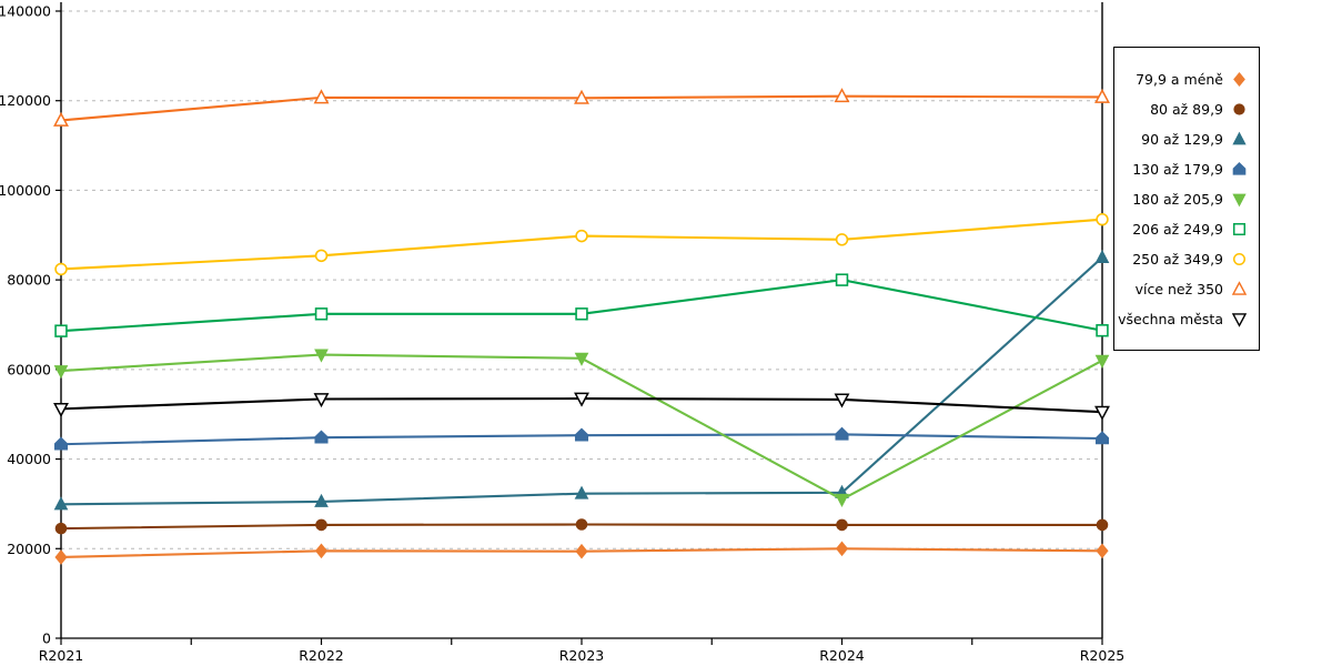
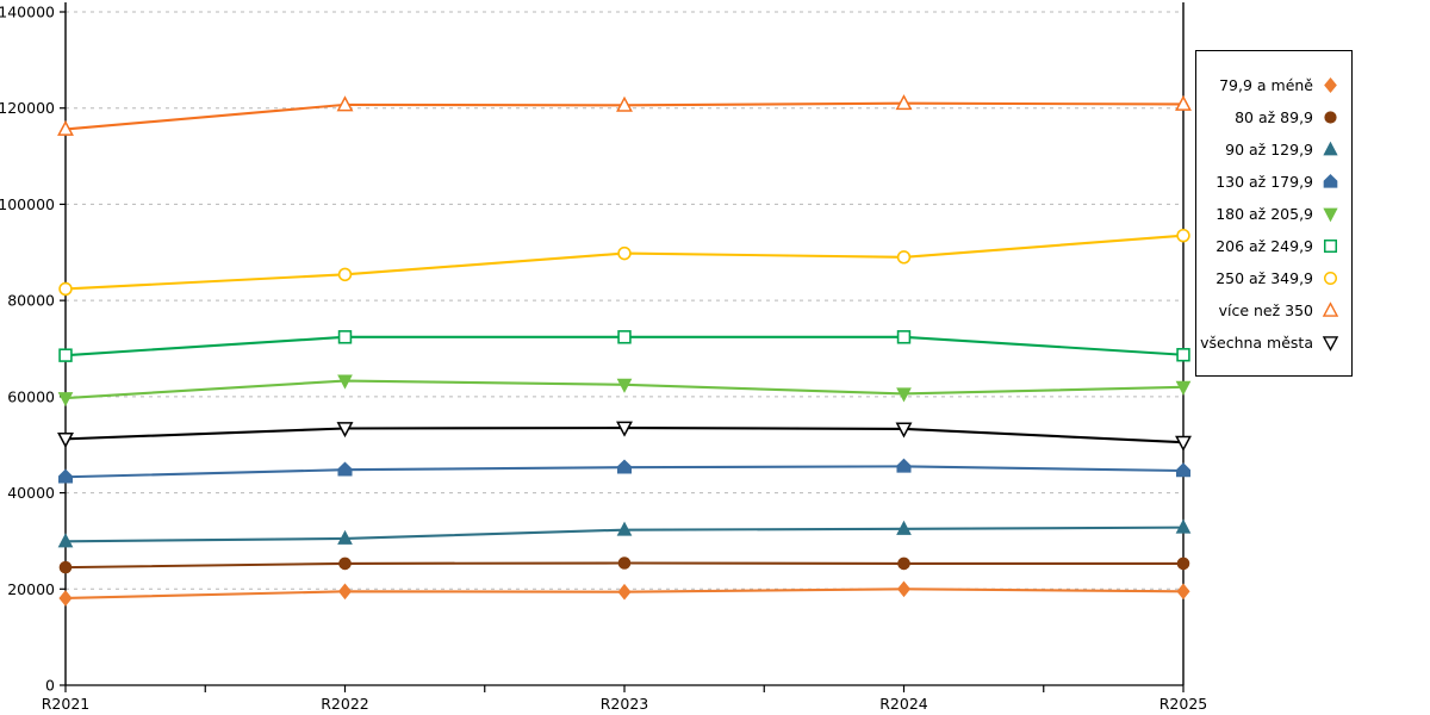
180 až 205,9/R2024: 31000 -> 61000
206 až 249,9/R2024: 80000 -> 72000
90 až 129,9/R2025: 85000 -> 33000
